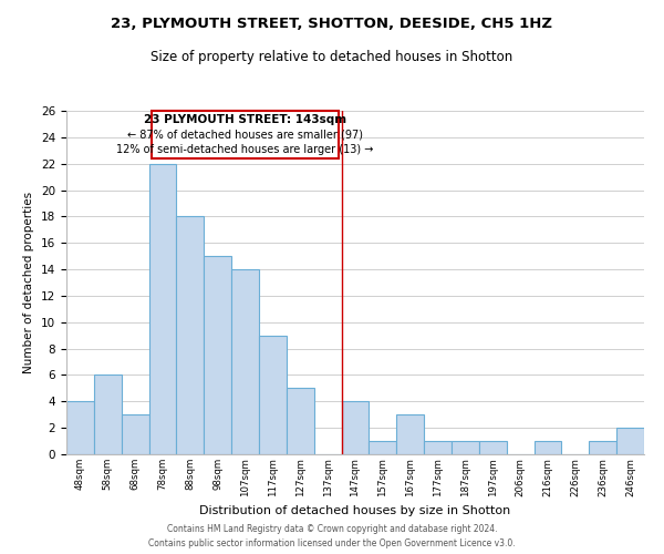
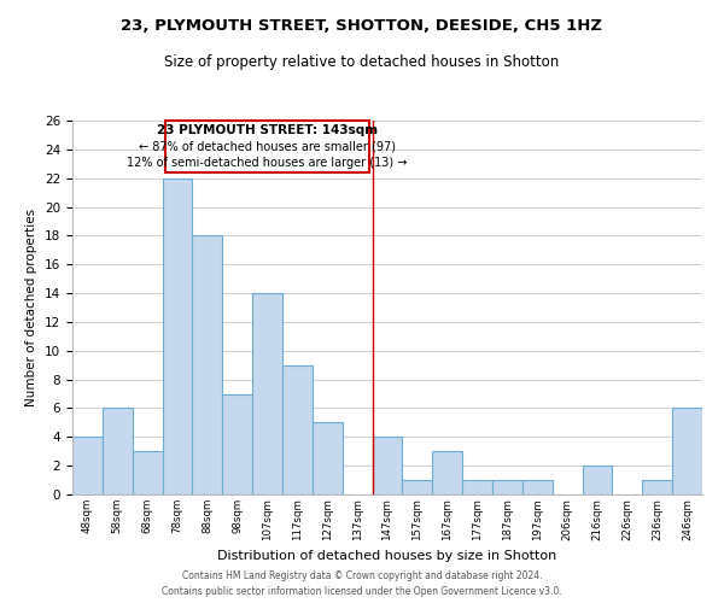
98sqm: 15 -> 7
216sqm: 1 -> 2
246sqm: 2 -> 6
